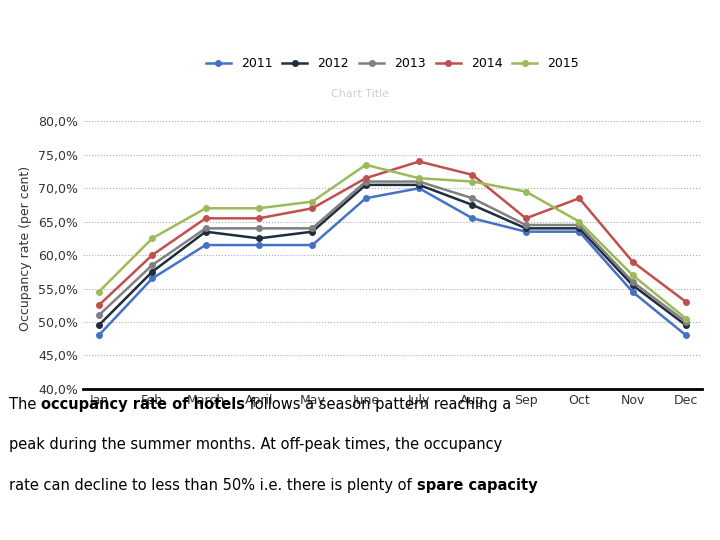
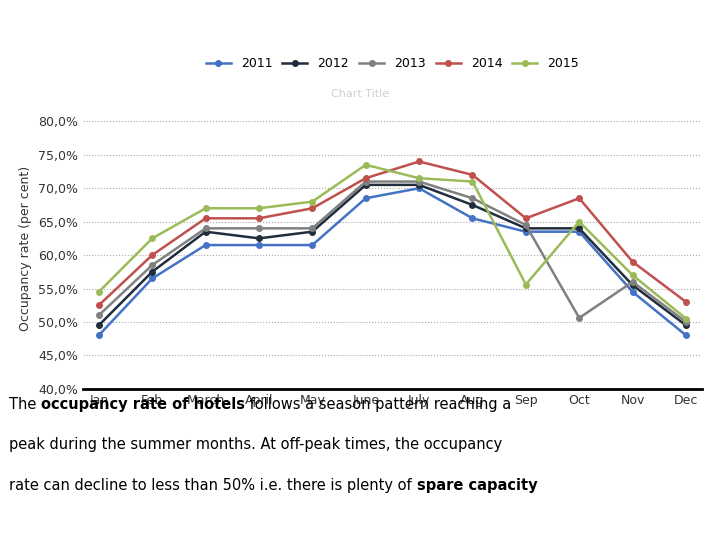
2015/Sep: 69,5% -> 55,6%
2013/Oct: 64,5% -> 50,6%
